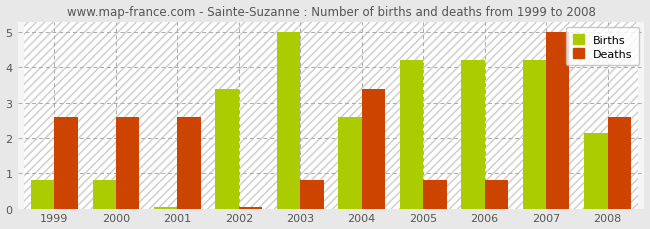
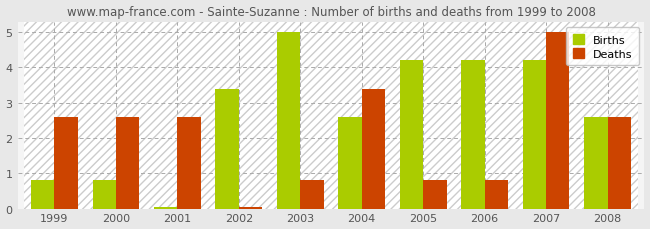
Births/2008: 2.15 -> 2.60
